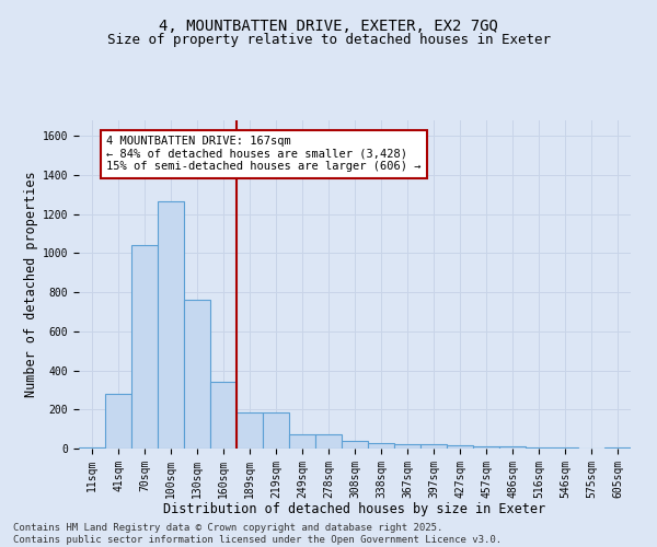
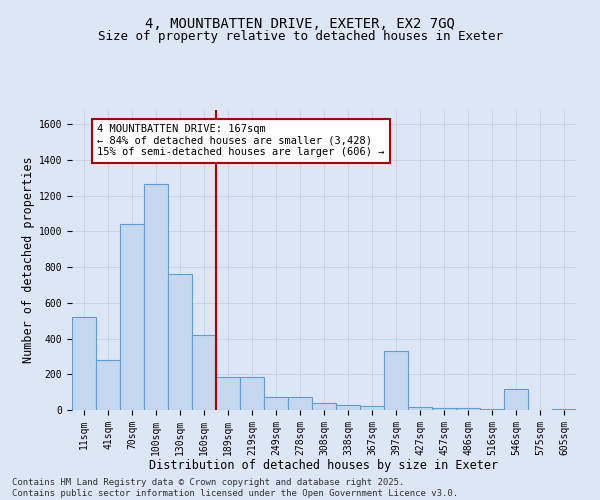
11sqm: 0 -> 520
160sqm: 340 -> 420
397sqm: 20 -> 330
546sqm: 0 -> 120
